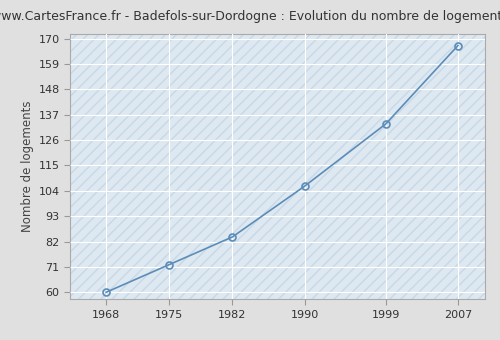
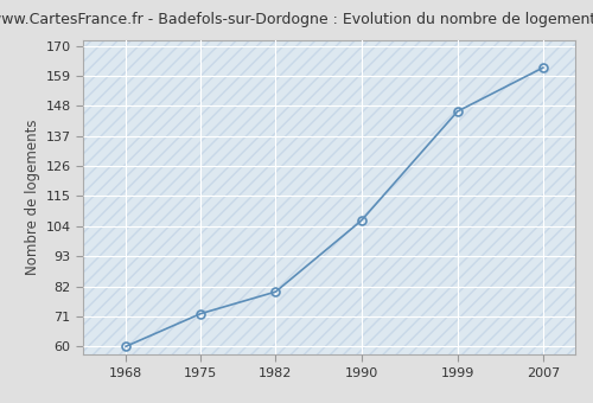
1982: 84 -> 80
1999: 133 -> 146
2007: 167 -> 162
